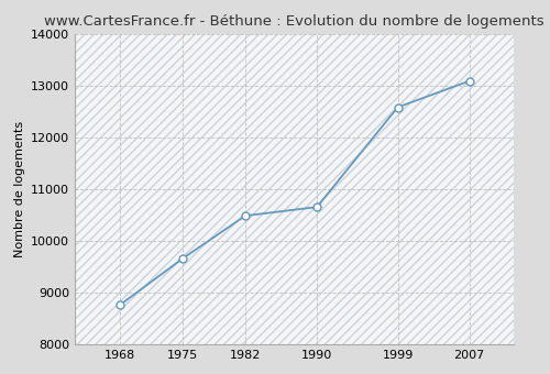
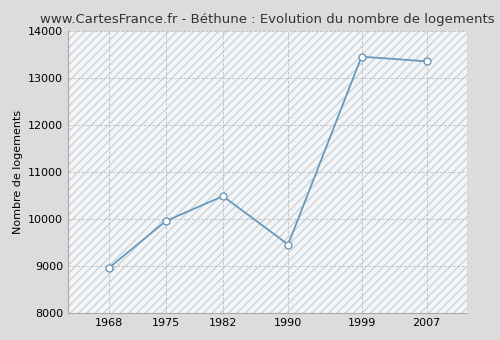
1968: 8750 -> 8950
1975: 9650 -> 9950
1990: 10650 -> 9450
1999: 12580 -> 13450
2007: 13090 -> 13350
